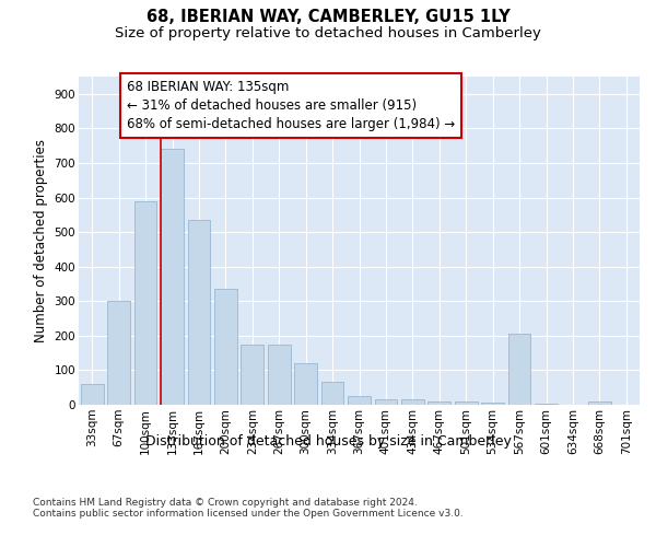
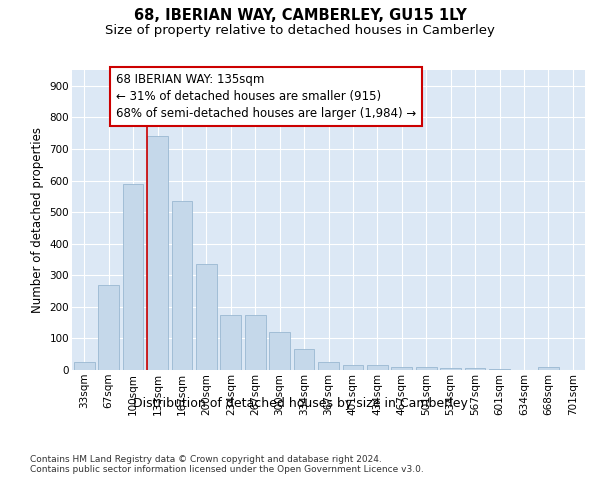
33sqm: 60 -> 25
67sqm: 300 -> 270
567sqm: 205 -> 5
